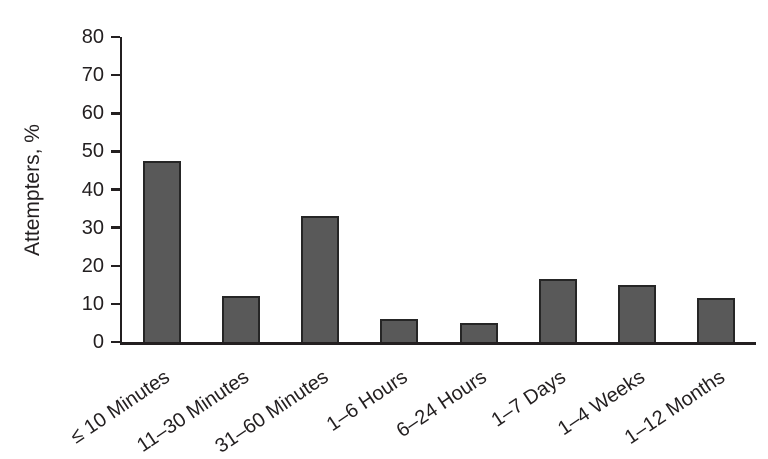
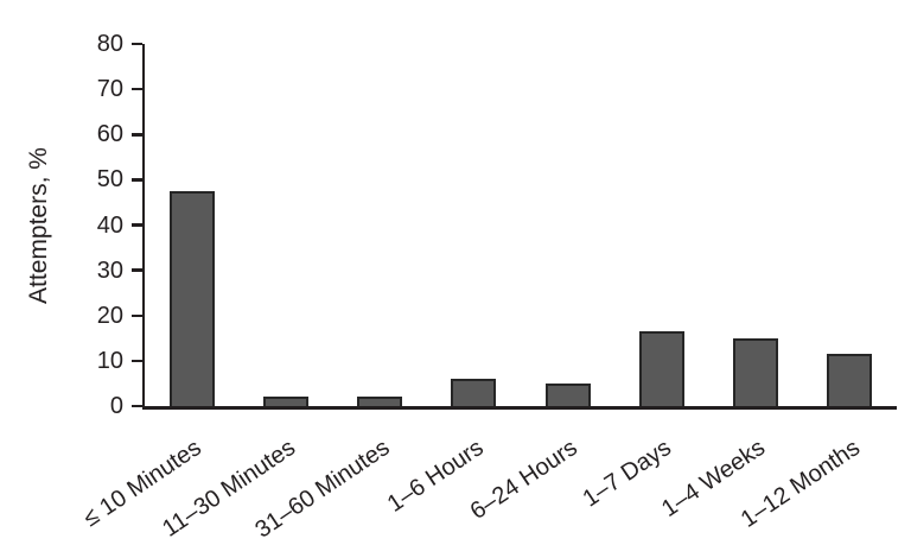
11–30 Minutes: 12 -> 2
31–60 Minutes: 33 -> 2
